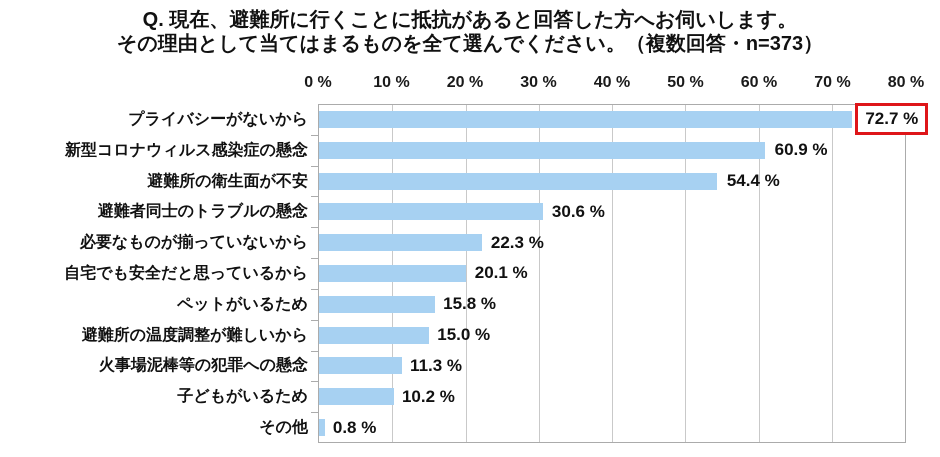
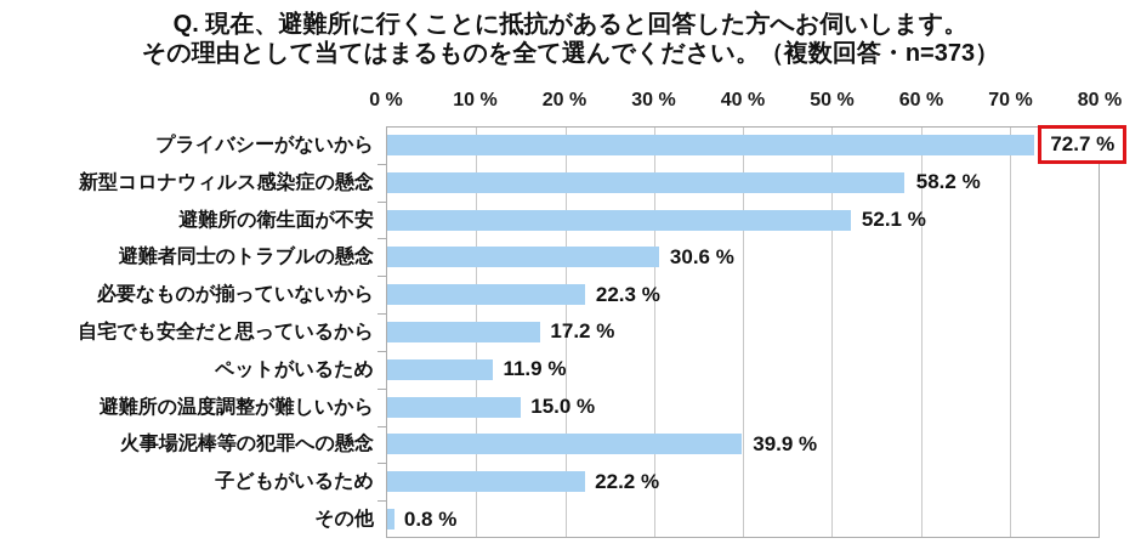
新型コロナウィルス感染症の懸念: 60.9 -> 58.2
避難所の衛生面が不安: 54.4 -> 52.1
自宅でも安全だと思っているから: 20.1 -> 17.2
ペットがいるため: 15.8 -> 11.9
火事場泥棒等の犯罪への懸念: 11.3 -> 39.9
子どもがいるため: 10.2 -> 22.2
